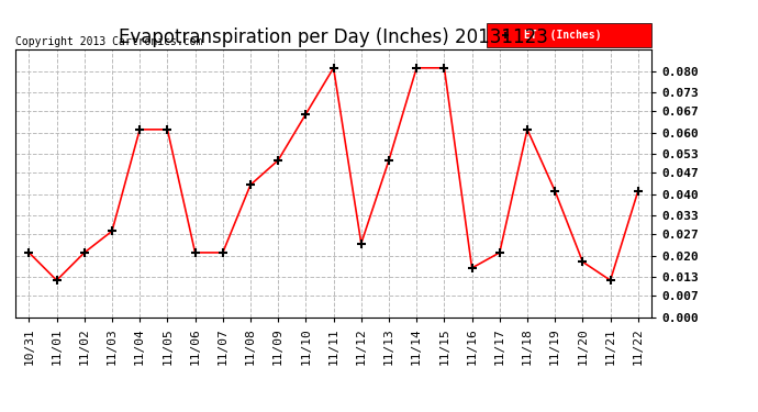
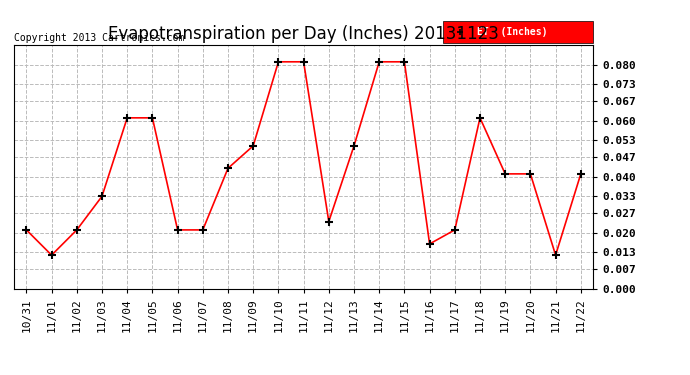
11/03: 0.028 -> 0.033
11/10: 0.066 -> 0.081
11/20: 0.018 -> 0.041
